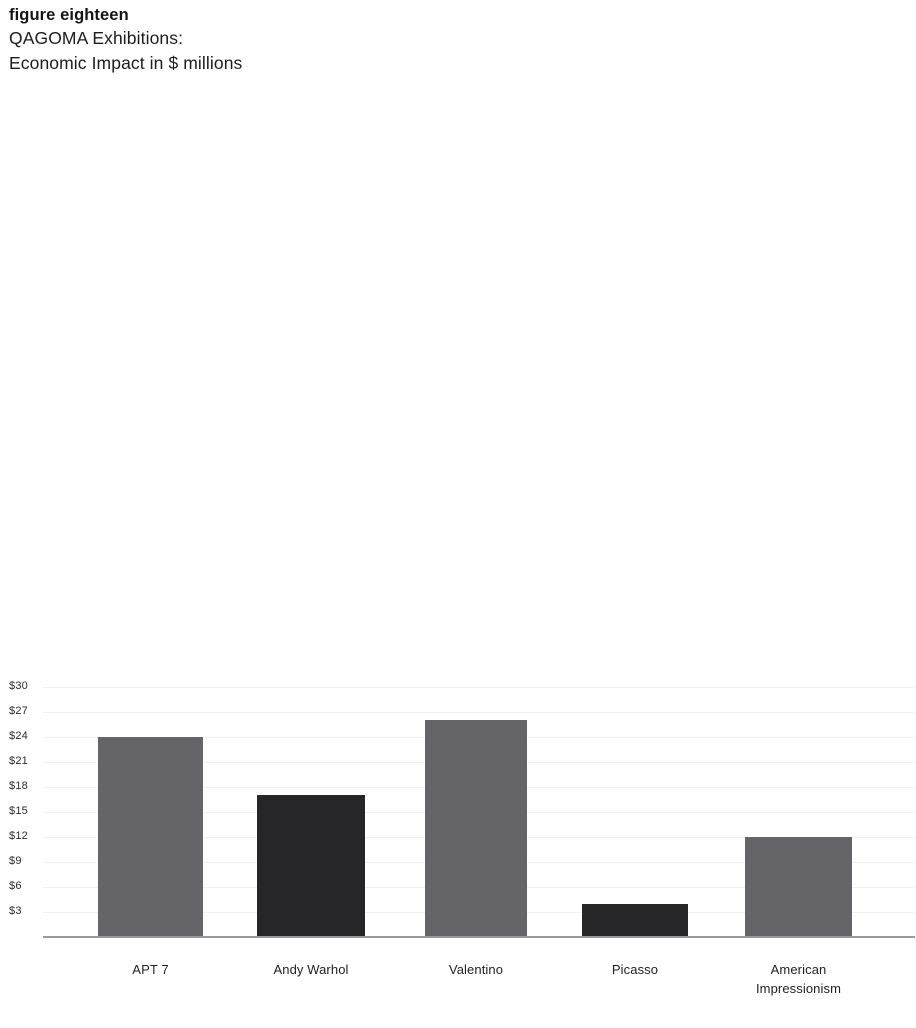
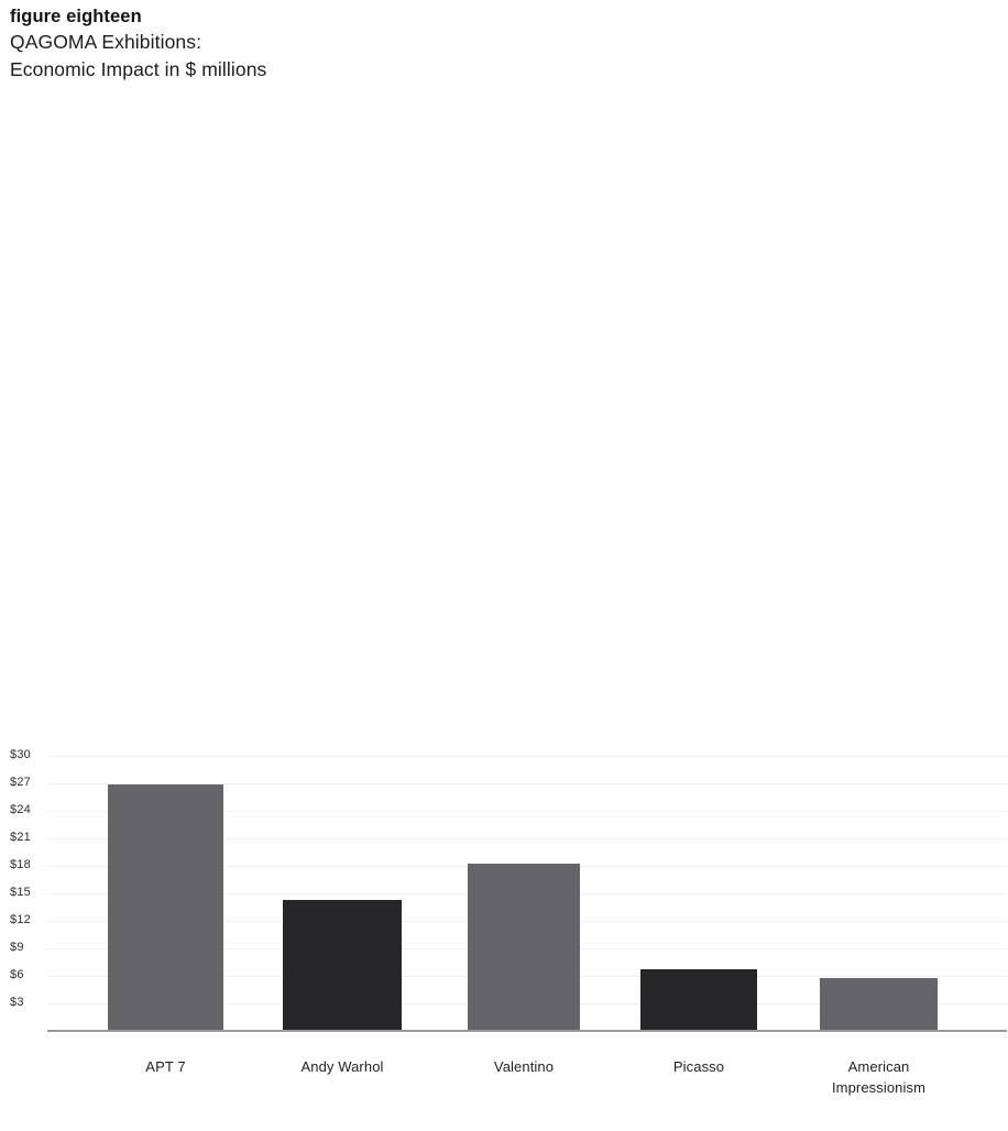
APT 7: $24 -> $27
Andy Warhol: $17 -> $14
Valentino: $26 -> $18
Picasso: $4 -> $7
American Impressionism: $12 -> $6
